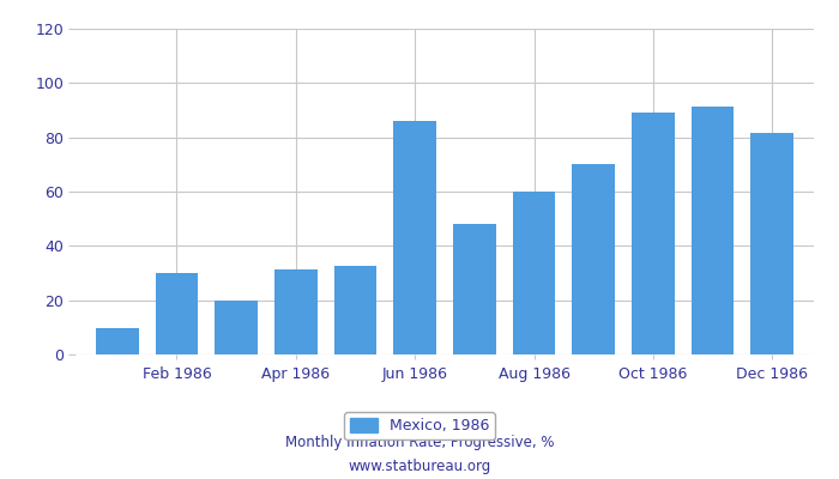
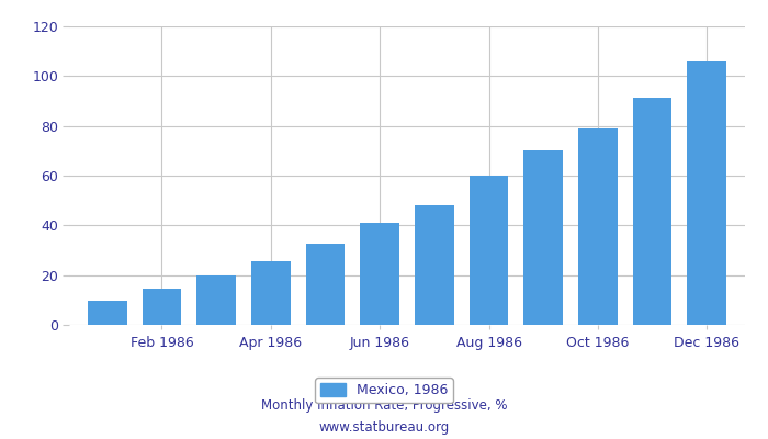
Feb 1986: 30.0 -> 14.5
Apr 1986: 31.5 -> 25.5
Jun 1986: 86.0 -> 41.0
Oct 1986: 89.0 -> 79.0
Dec 1986: 81.5 -> 106.0
